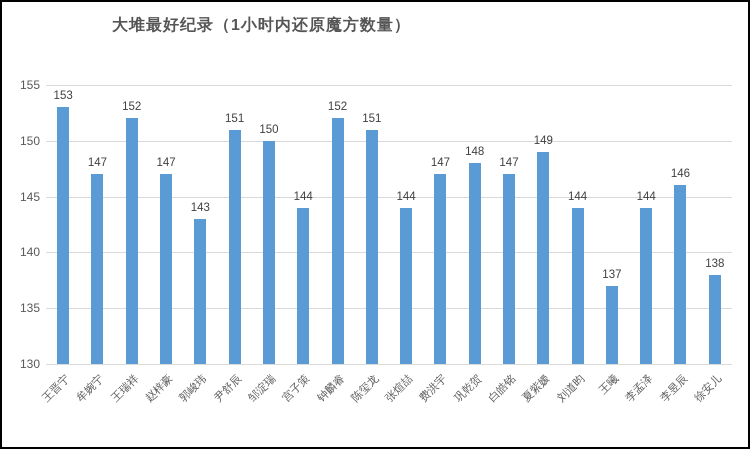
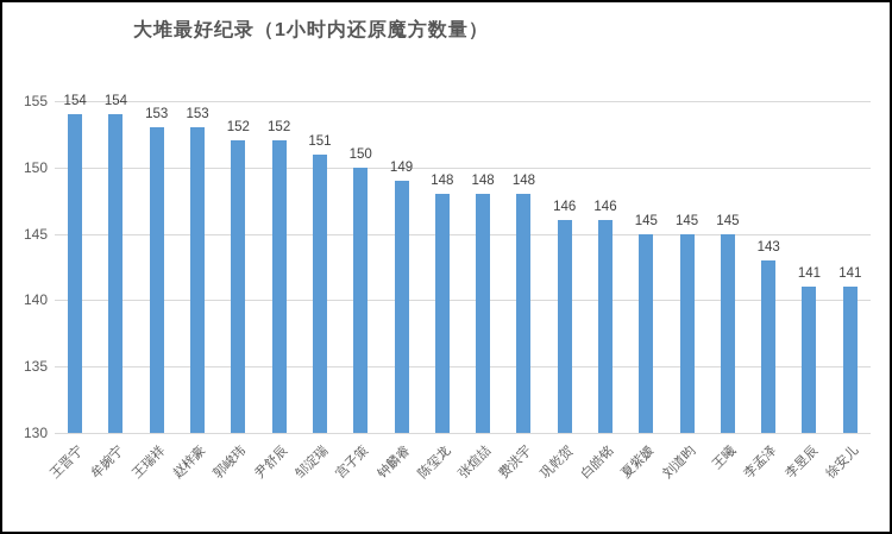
王晋宁: 153 -> 154
牟婉宁: 147 -> 154
王瑞祥: 152 -> 153
赵梓豪: 147 -> 153
郭峻玮: 143 -> 152
尹舒辰: 151 -> 152
邹淀瑞: 150 -> 151
宫子策: 144 -> 150
钟麟睿: 152 -> 149
陈玺龙: 151 -> 148
张煊喆: 144 -> 148
费洪宇: 147 -> 148
巩乾贺: 148 -> 146
白皓铭: 147 -> 146
夏紫嫒: 149 -> 145
刘道昀: 144 -> 145
王曦: 137 -> 145
李孟泽: 144 -> 143
李昱辰: 146 -> 141
徐安儿: 138 -> 141
